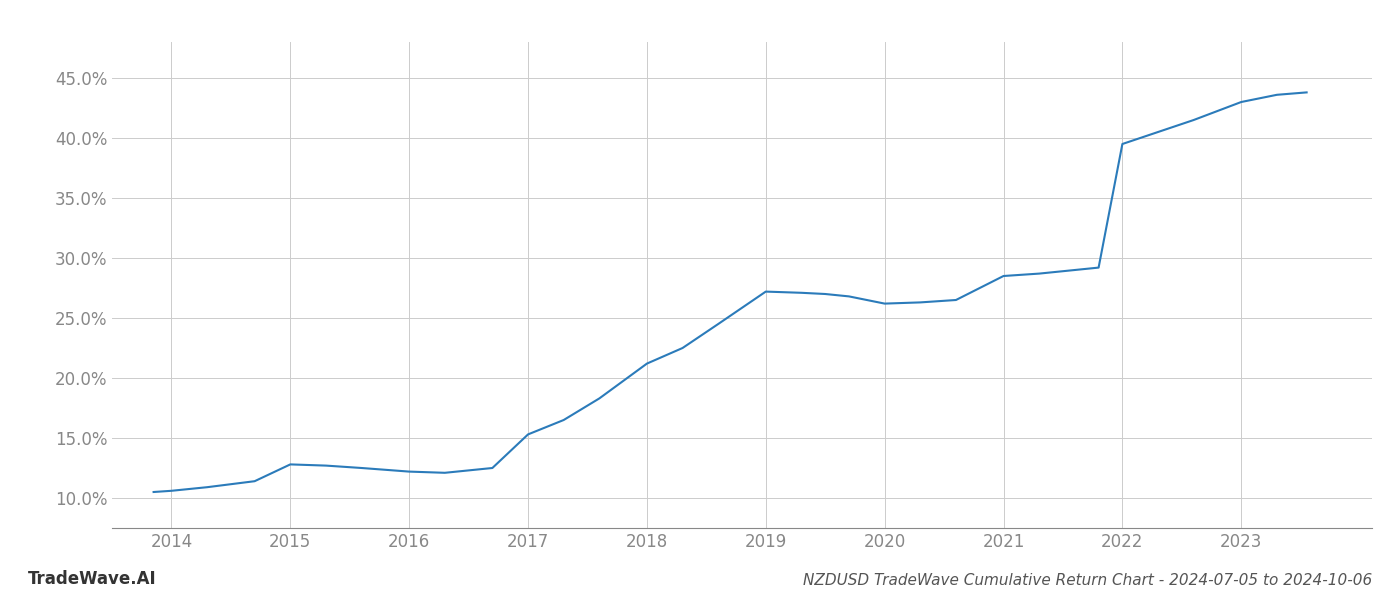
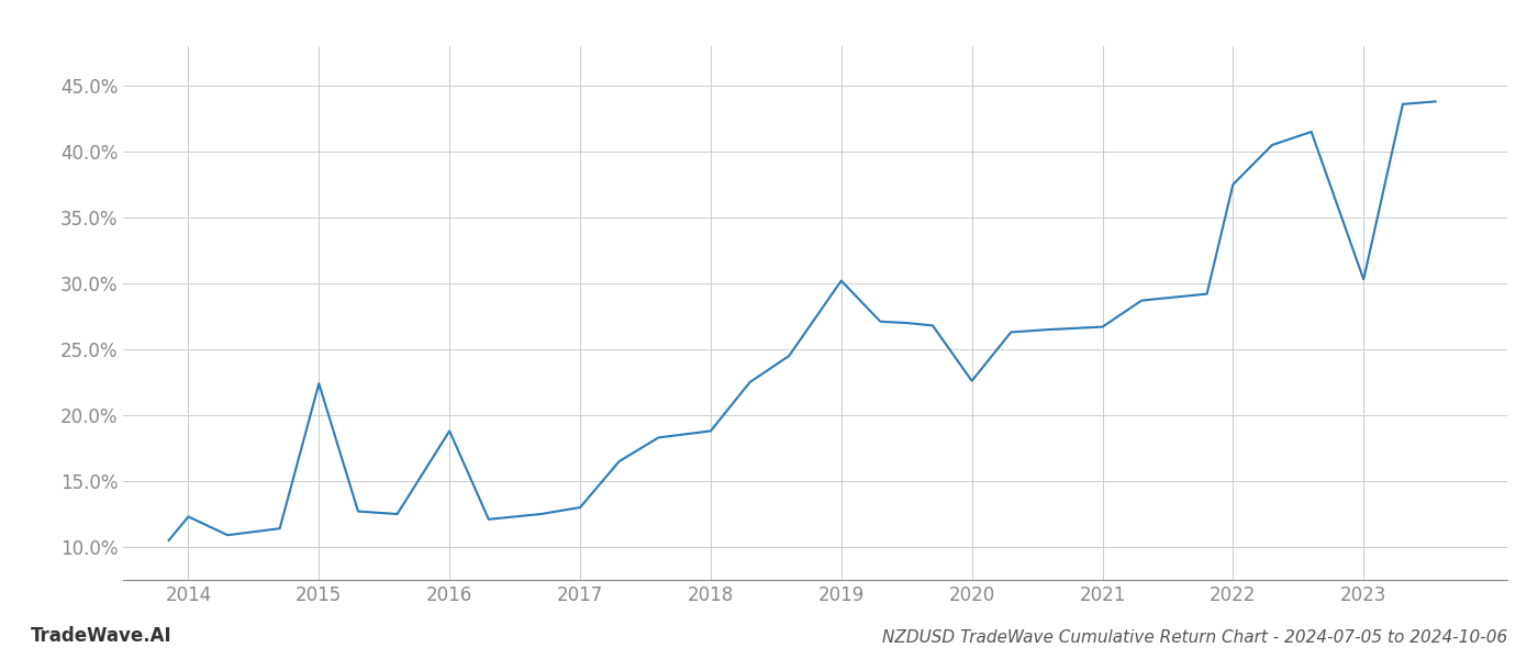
2014: 10.6% -> 12.3%
2015: 12.8% -> 22.4%
2016: 12.2% -> 18.8%
2017: 15.3% -> 13.0%
2018: 21.2% -> 18.8%
2019: 27.2% -> 30.2%
2020: 26.2% -> 22.6%
2021: 28.5% -> 26.7%
2022: 39.5% -> 37.5%
2023: 43.0% -> 30.3%
